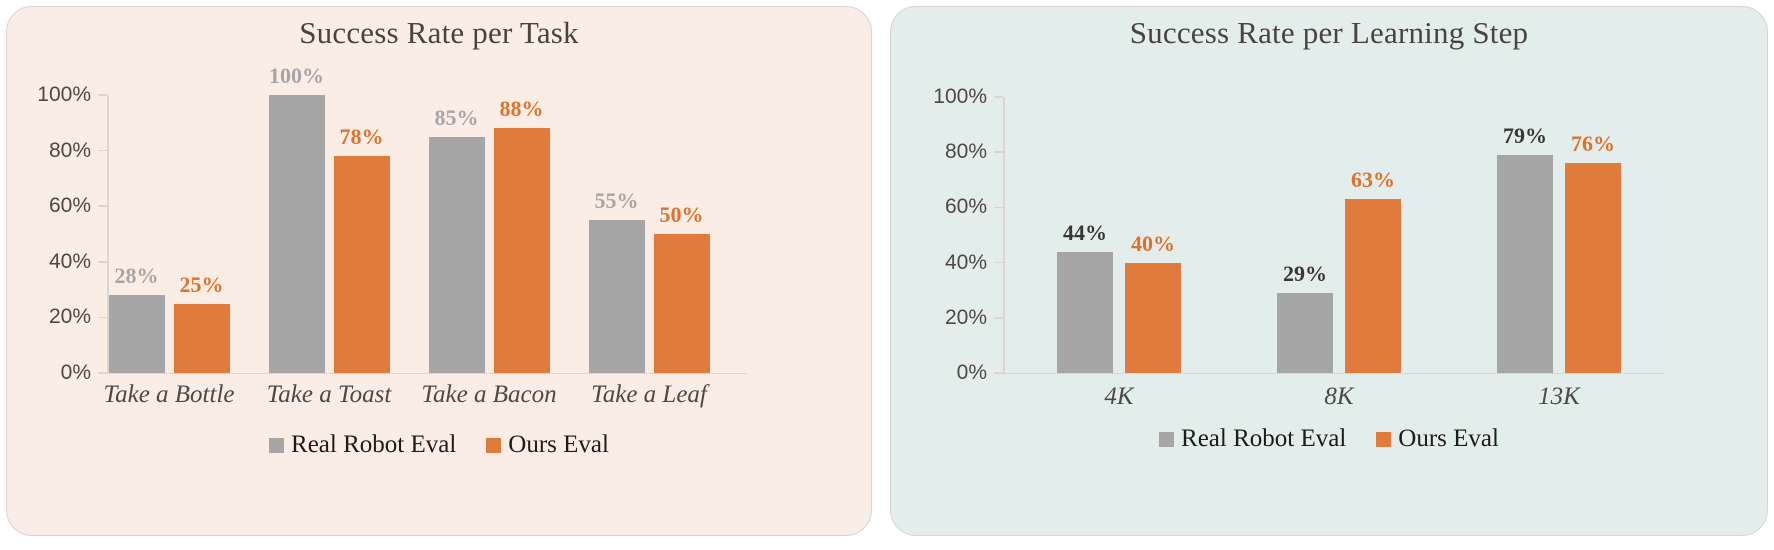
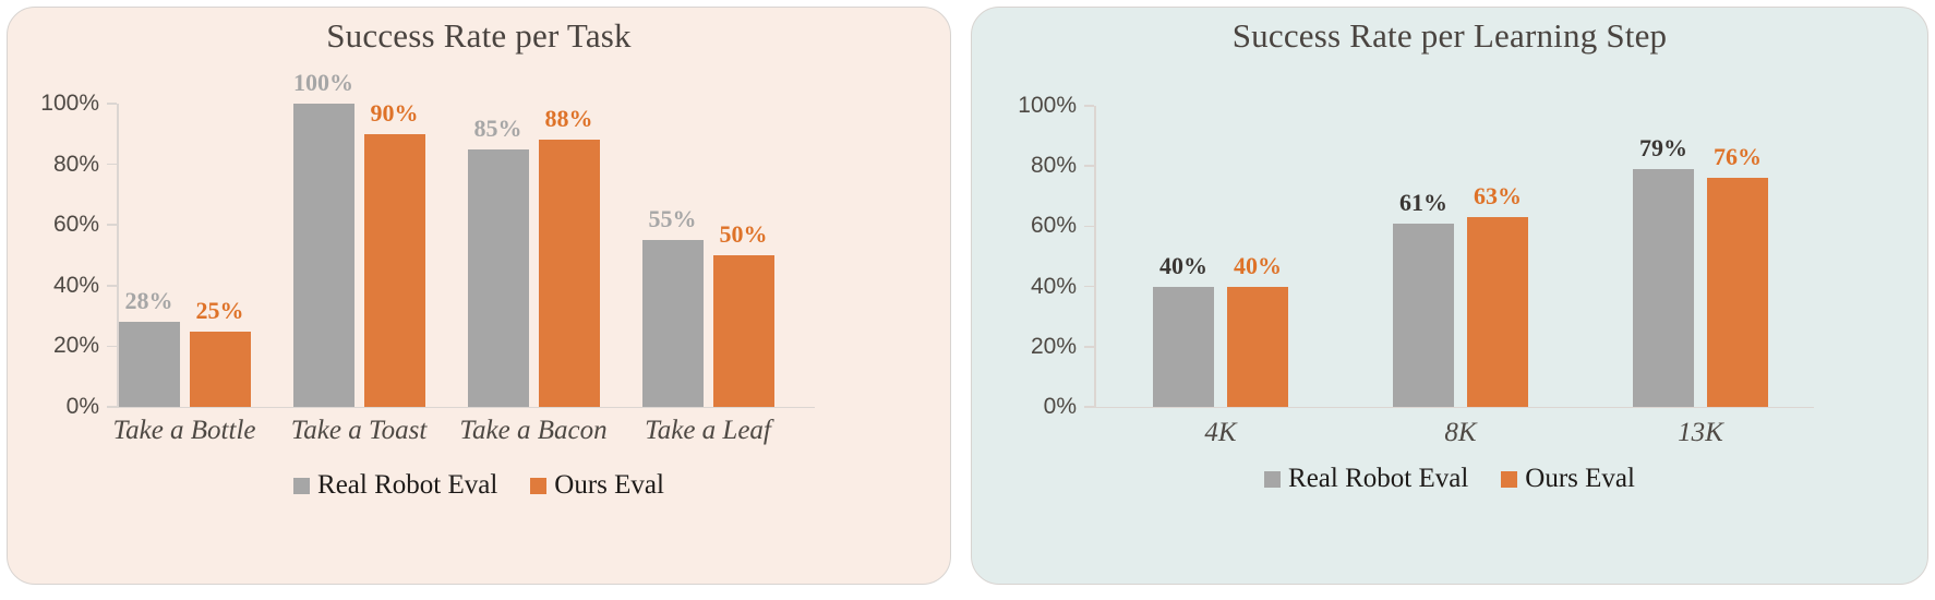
Success Rate per Task/Ours Eval/Take a Toast: 78% -> 90%
Success Rate per Learning Step/Real Robot Eval/4K: 44% -> 40%
Success Rate per Learning Step/Real Robot Eval/8K: 29% -> 61%
